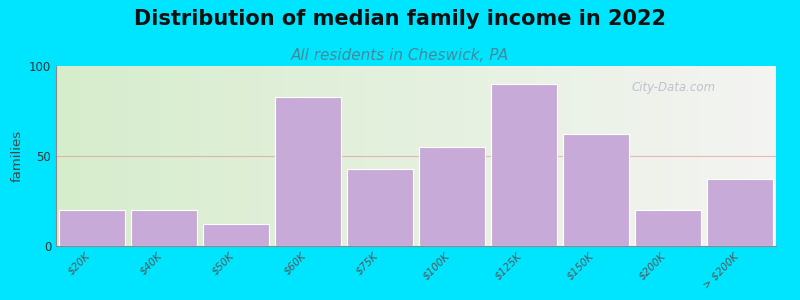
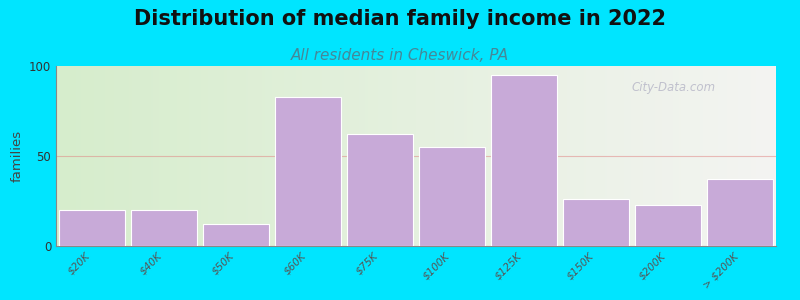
$75K: 43 -> 62
$125K: 90 -> 95
$150K: 62 -> 26
$200K: 20 -> 23
